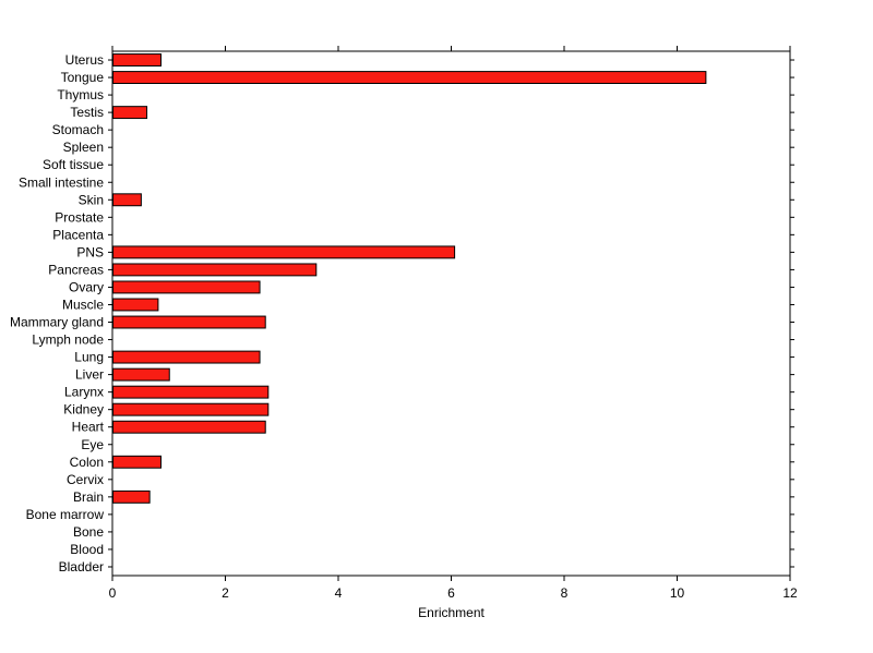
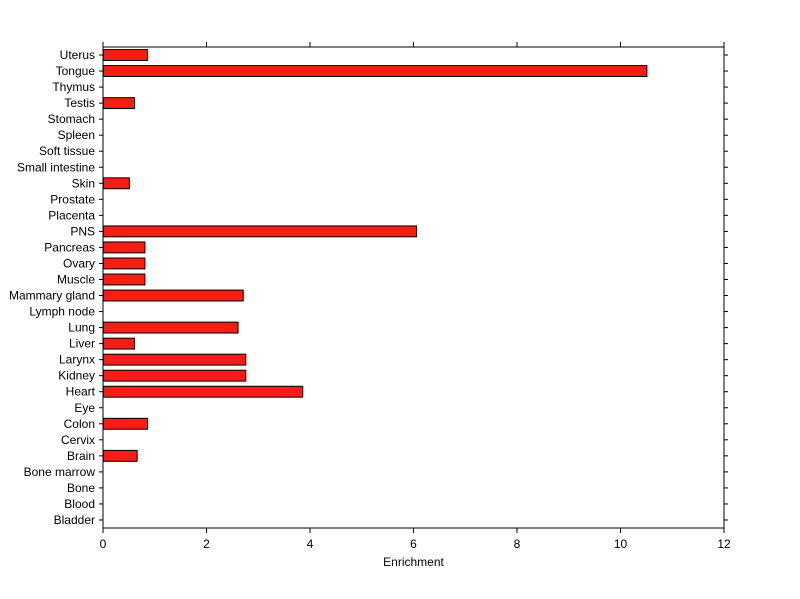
Pancreas: 3.6 -> 0.8
Ovary: 2.6 -> 0.8
Liver: 1.0 -> 0.6
Heart: 2.7 -> 3.9
